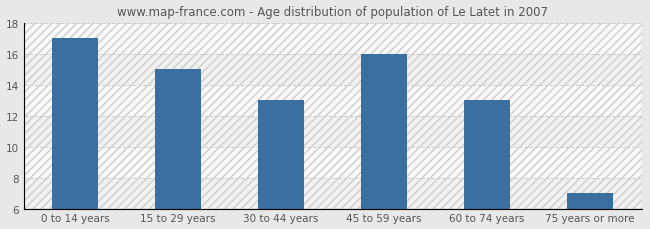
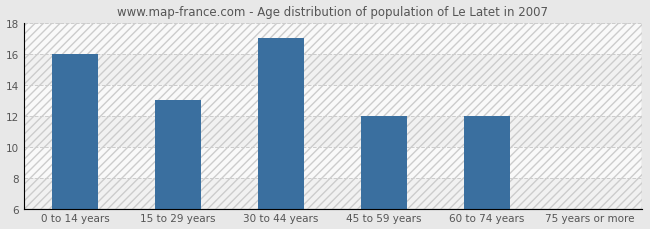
0 to 14 years: 17 -> 16
15 to 29 years: 15 -> 13
30 to 44 years: 13 -> 17
45 to 59 years: 16 -> 12
60 to 74 years: 13 -> 12
75 years or more: 7 -> 6
